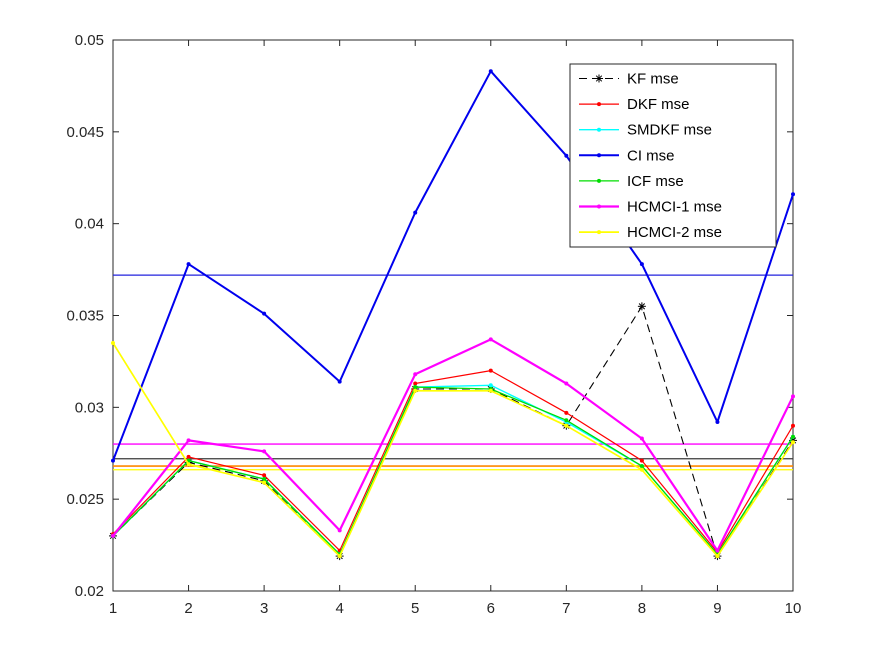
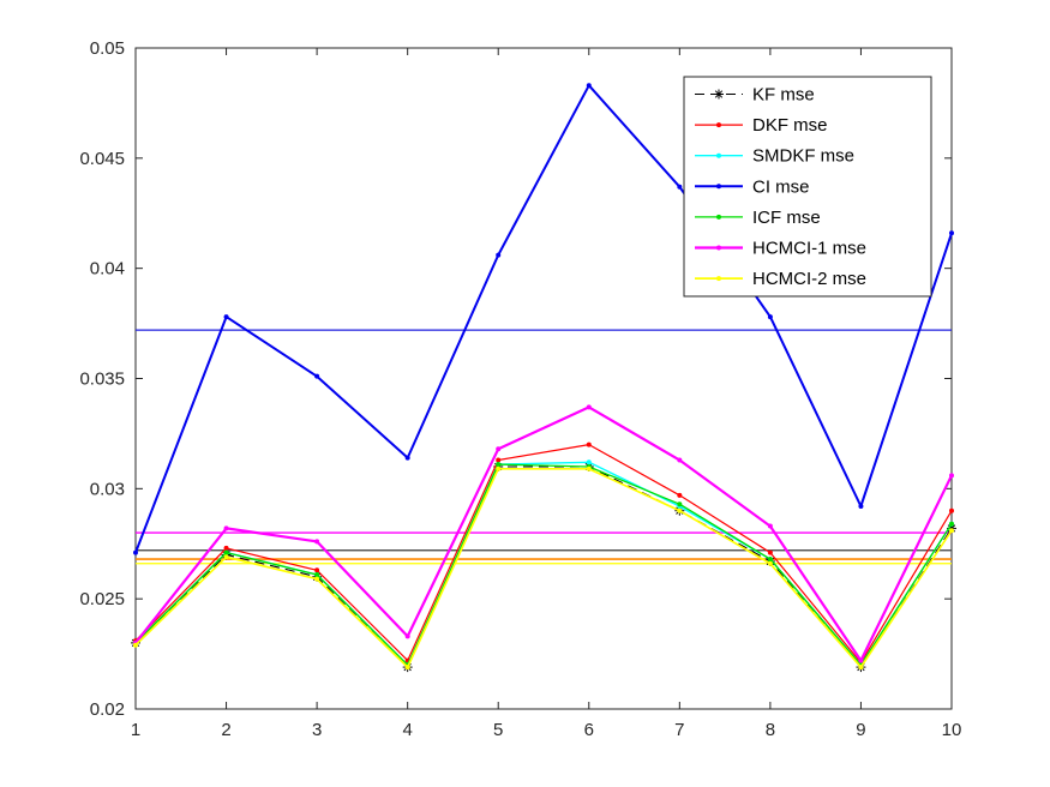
HCMCI-2 mse/1: 0.0335 -> 0.0229
KF mse/8: 0.0355 -> 0.0267
